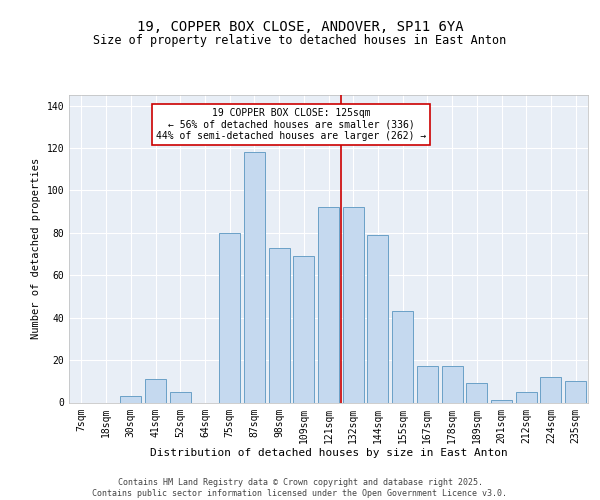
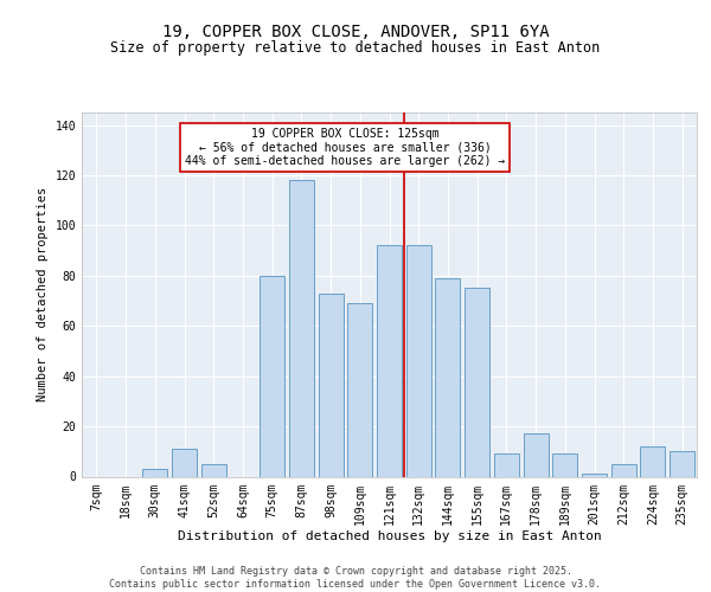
155sqm: 43 -> 75
167sqm: 17 -> 9
